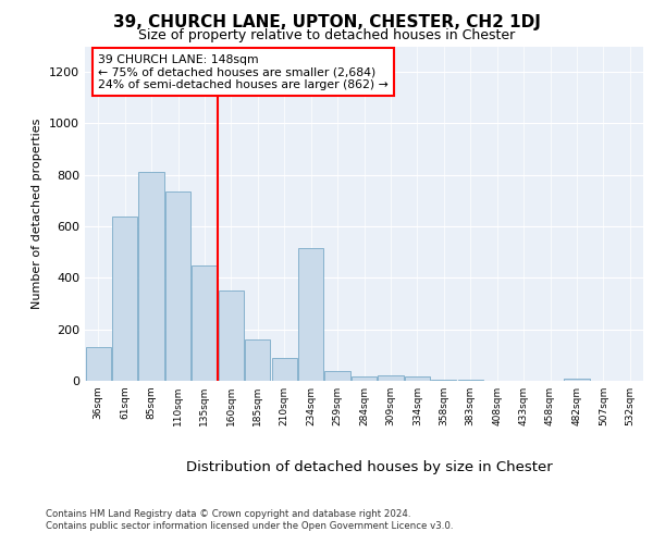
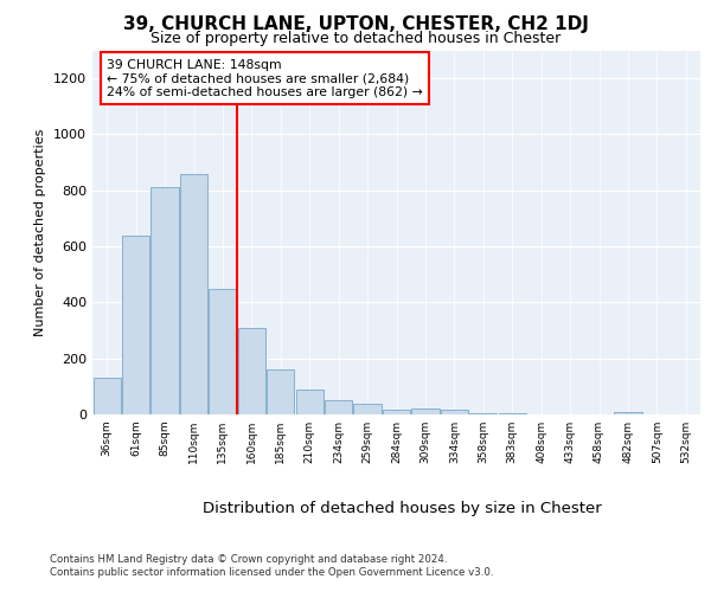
110sqm: 735 -> 860
160sqm: 350 -> 310
234sqm: 515 -> 50
